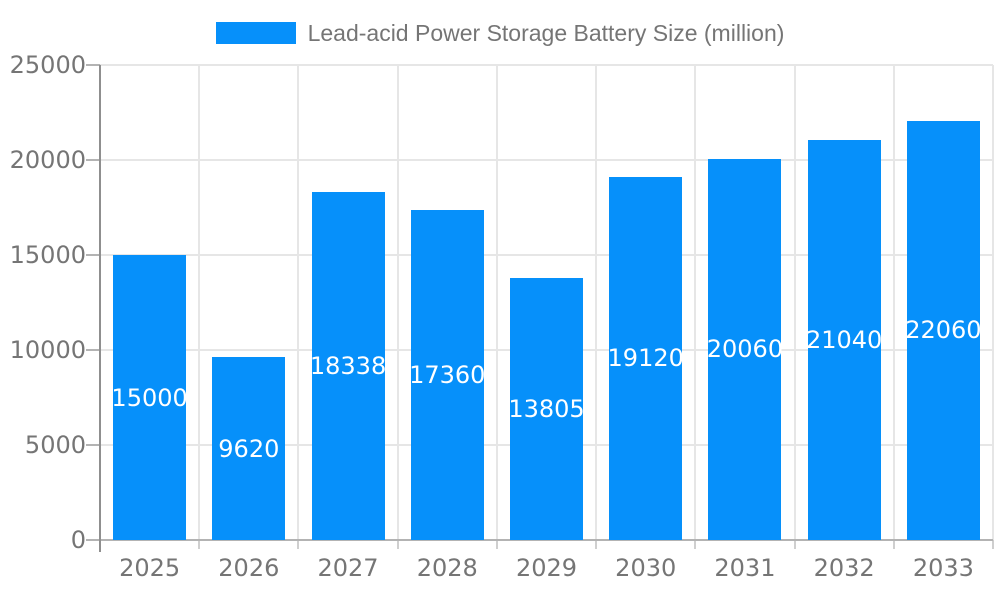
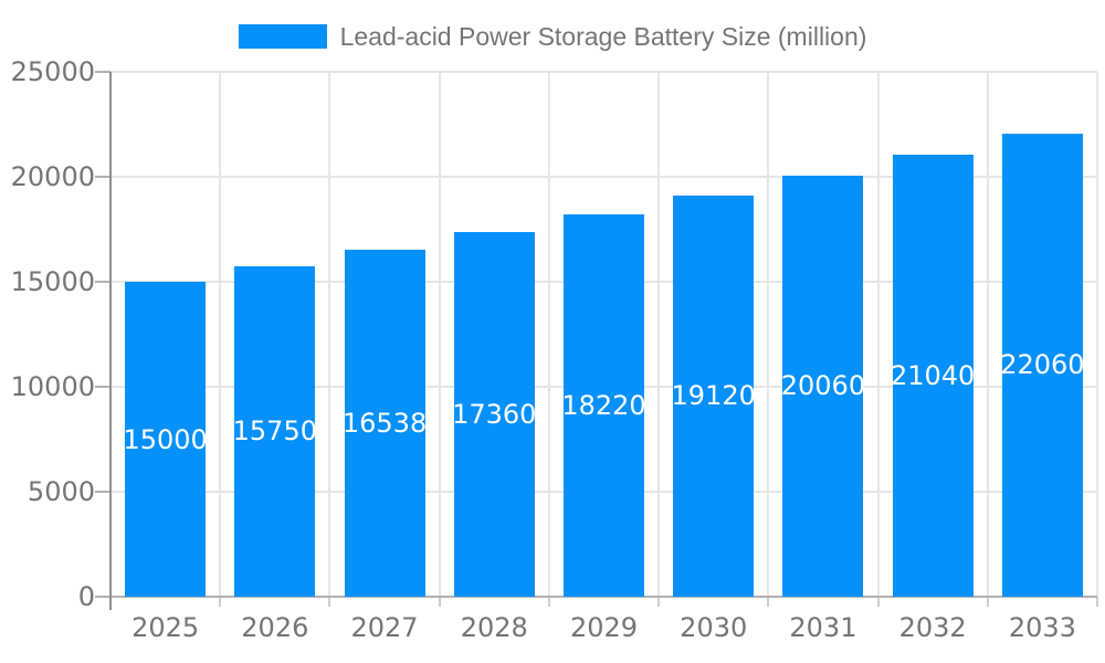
2026: 9620 -> 15750
2027: 18338 -> 16538
2029: 13805 -> 18220
